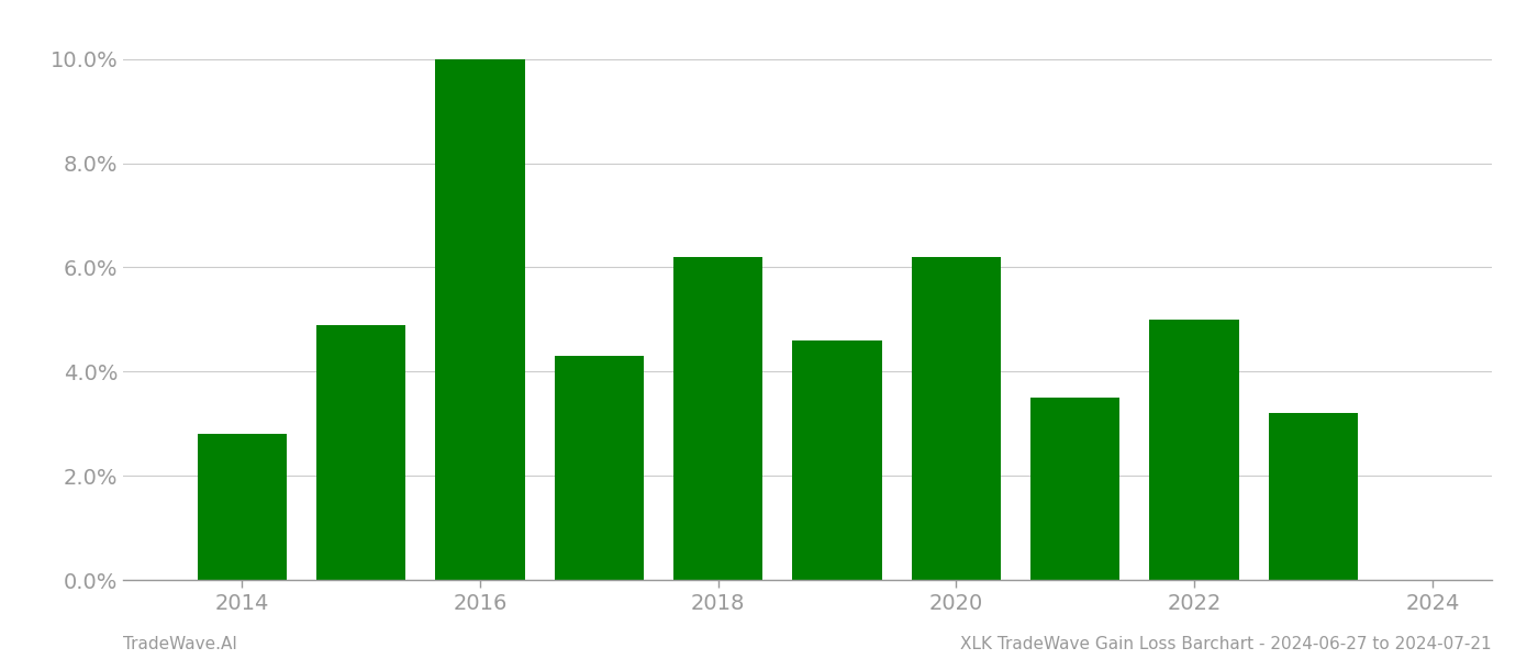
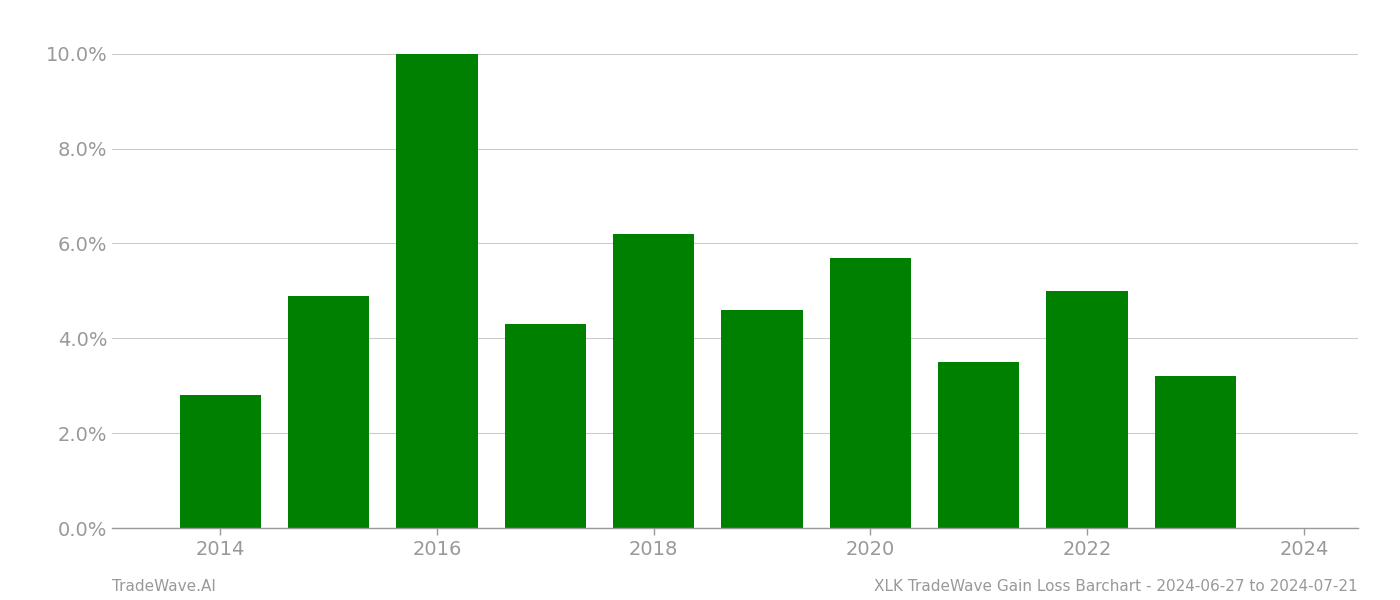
2020: 6.2% -> 5.7%
